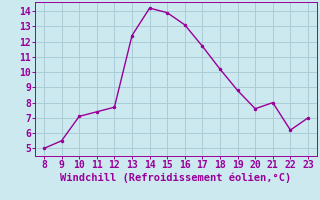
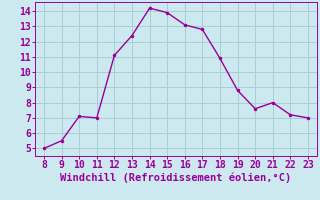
11: 7.4 -> 7.0
12: 7.7 -> 11.1
17: 11.7 -> 12.8
18: 10.2 -> 10.9
22: 6.2 -> 7.2
